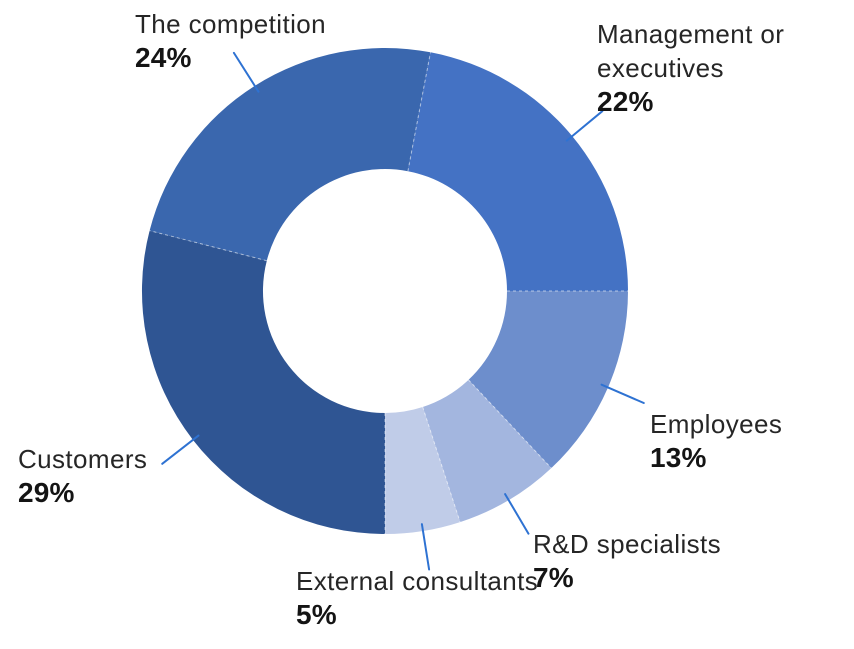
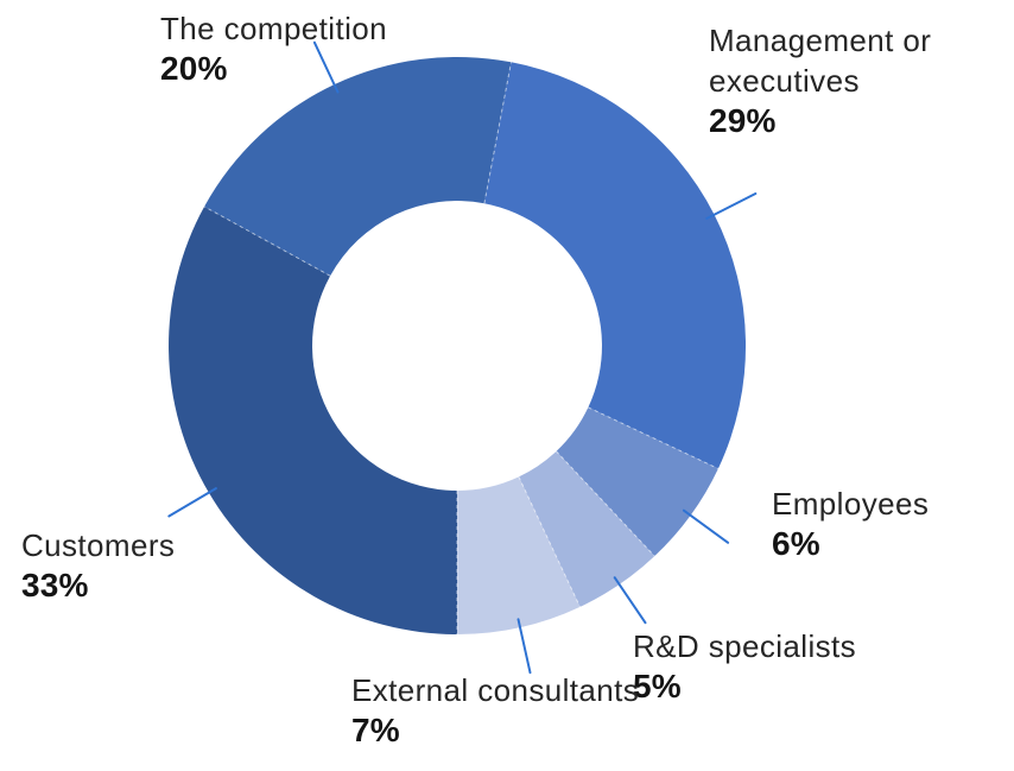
Management or executives: 22% -> 29%
Employees: 13% -> 6%
R&D specialists: 7% -> 5%
External consultants: 5% -> 7%
Customers: 29% -> 33%
The competition: 24% -> 20%
